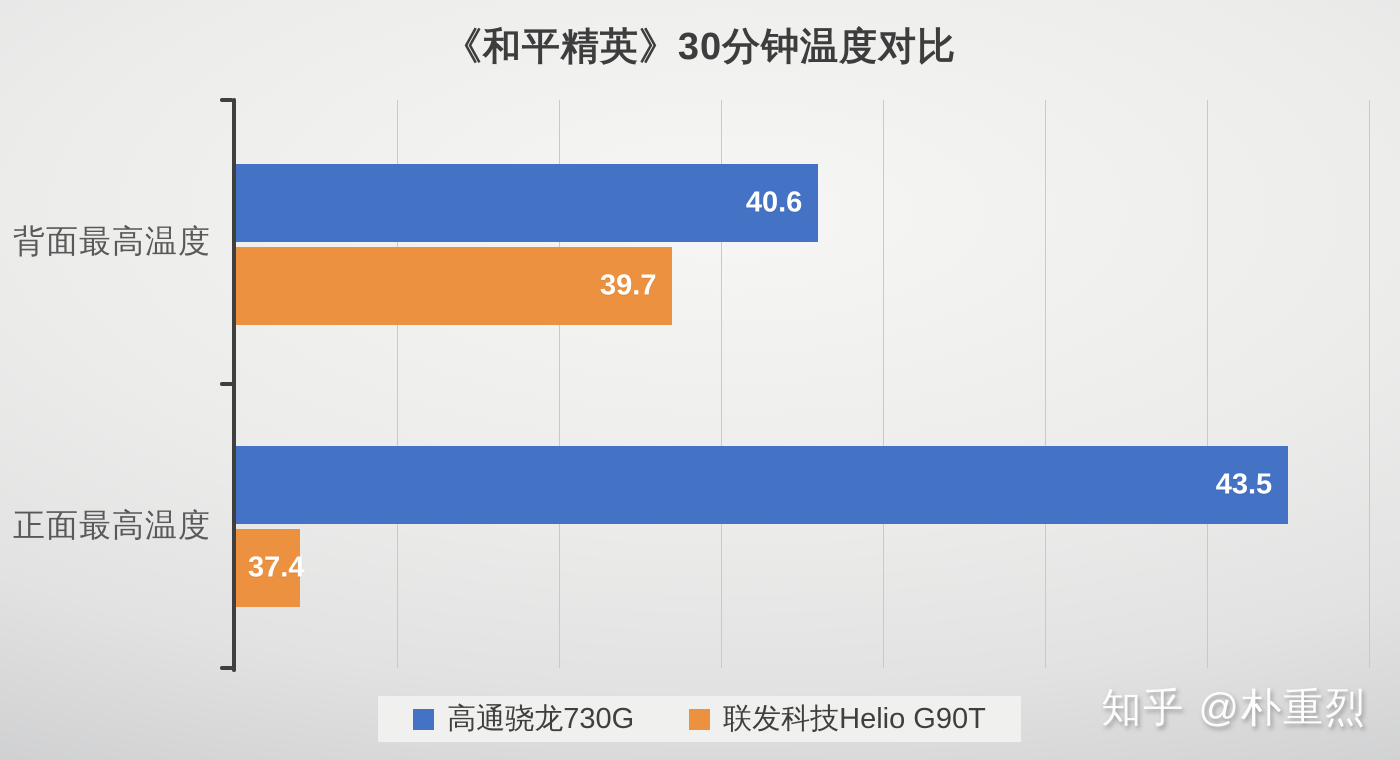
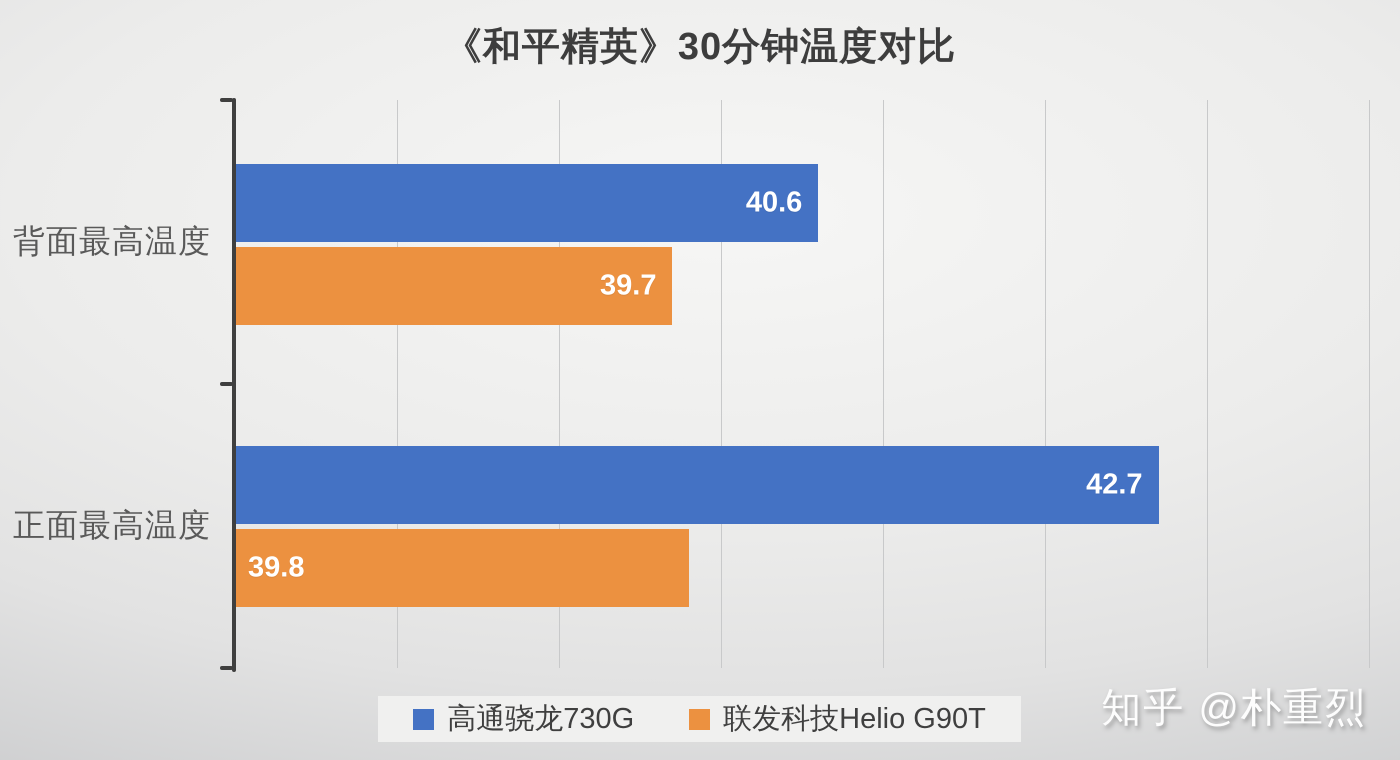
高通骁龙730G/正面最高温度: 43.5 -> 42.7
联发科技Helio G90T/正面最高温度: 37.4 -> 39.8
